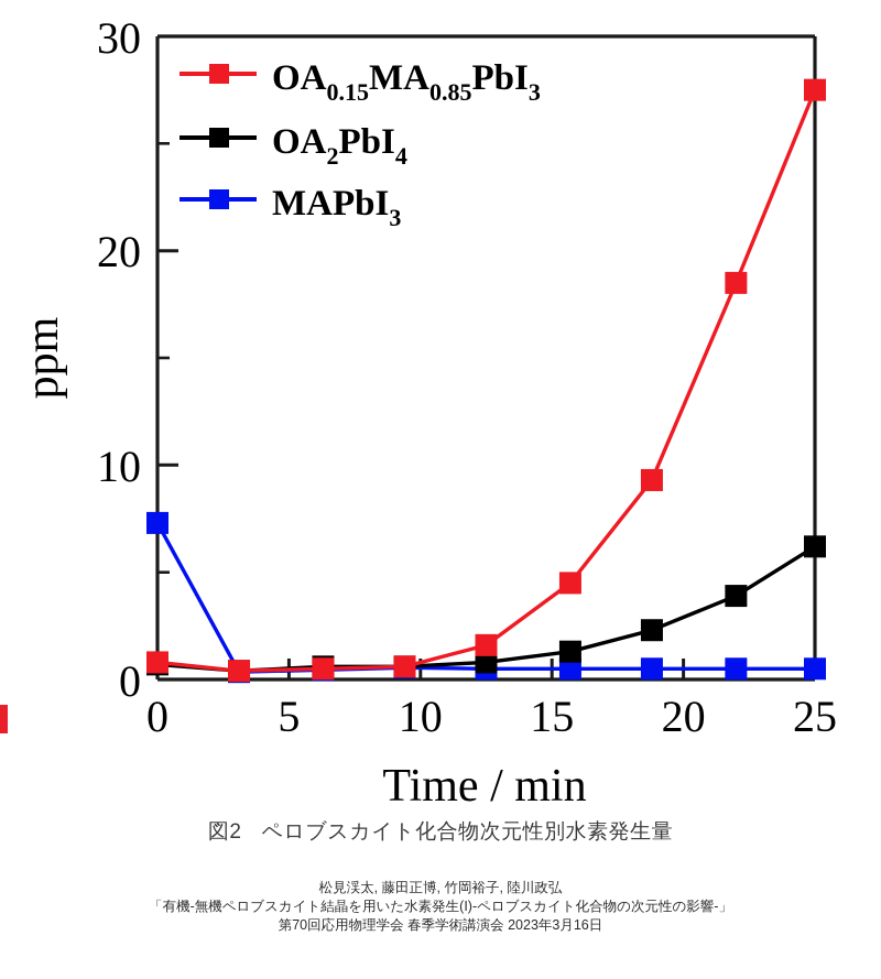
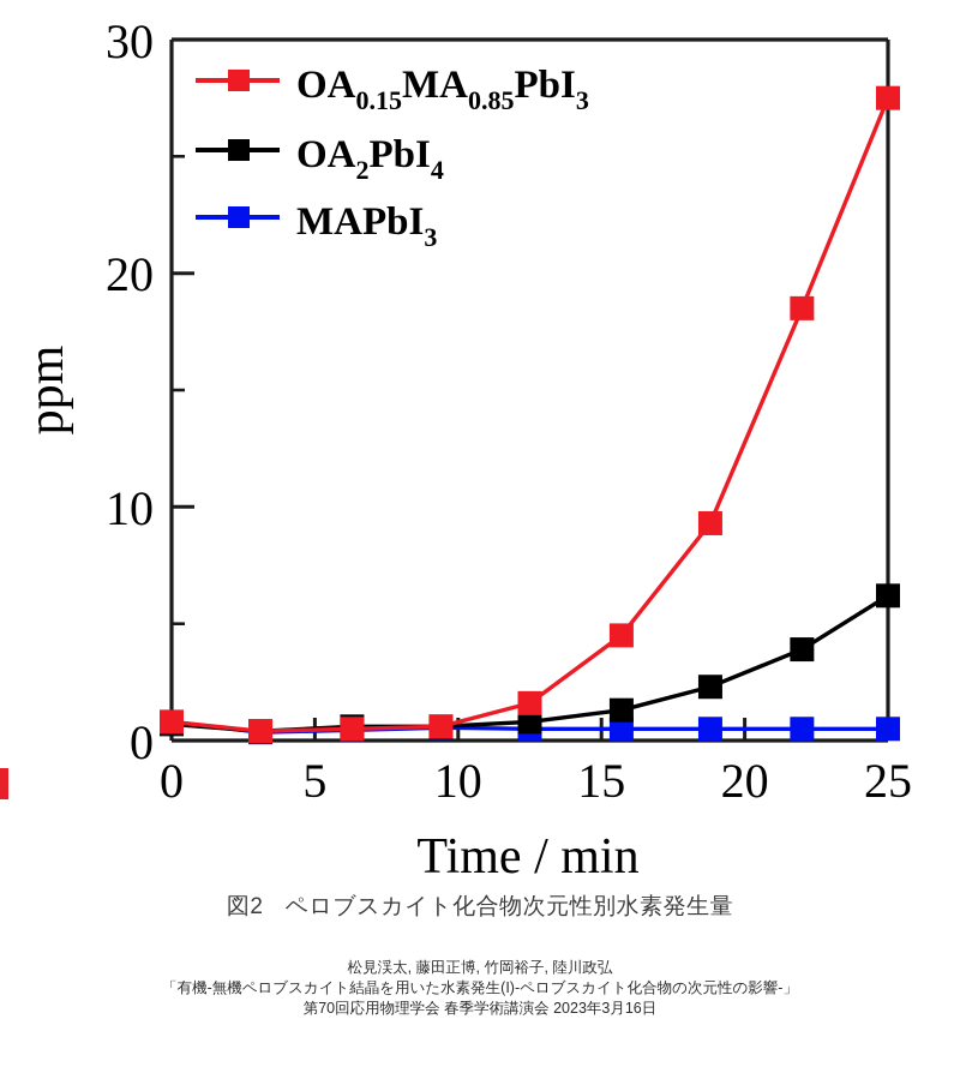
MAPbI3/0: 7.3 -> 0.8
